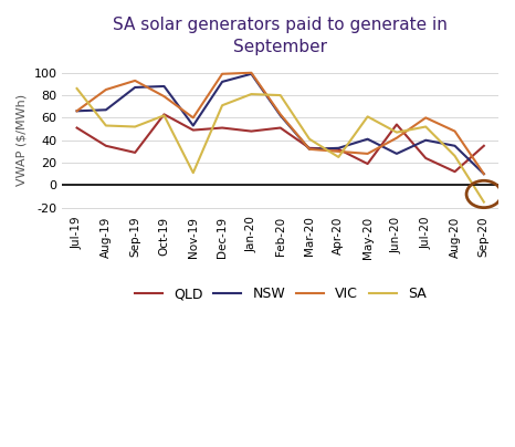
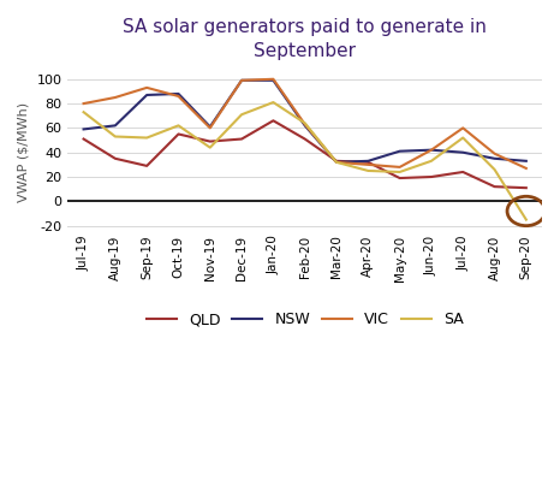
NSW/Jul-19: 66 -> 59
VIC/Jul-19: 66 -> 80
SA/Jul-19: 86 -> 73
NSW/Aug-19: 67 -> 62
QLD/Oct-19: 63 -> 55
VIC/Oct-19: 79 -> 86
NSW/Nov-19: 53 -> 61
SA/Nov-19: 11 -> 44
NSW/Dec-19: 92 -> 99
QLD/Jan-20: 48 -> 66
SA/Feb-20: 80 -> 64
SA/Mar-20: 41 -> 32
SA/May-20: 61 -> 24
QLD/Jun-20: 54 -> 20
NSW/Jun-20: 28 -> 42
SA/Jun-20: 47 -> 33
VIC/Aug-20: 48 -> 39
QLD/Sep-20: 35 -> 11
NSW/Sep-20: 10 -> 33
VIC/Sep-20: 10 -> 27
